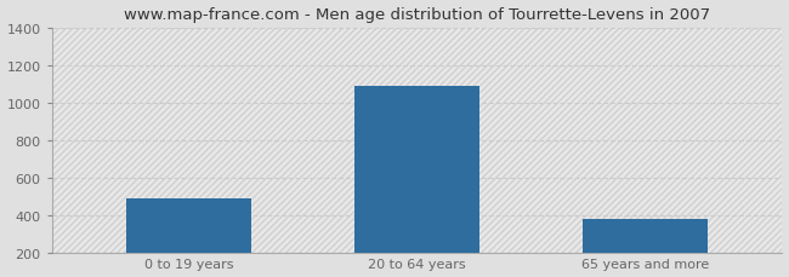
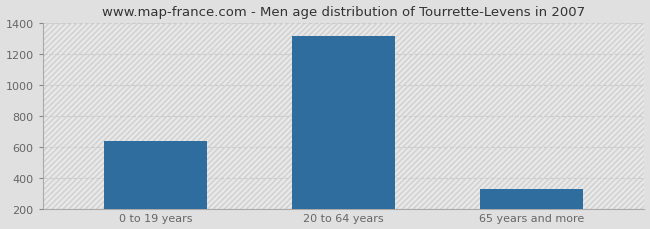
0 to 19 years: 490 -> 640
20 to 64 years: 1090 -> 1320
65 years and more: 380 -> 320
